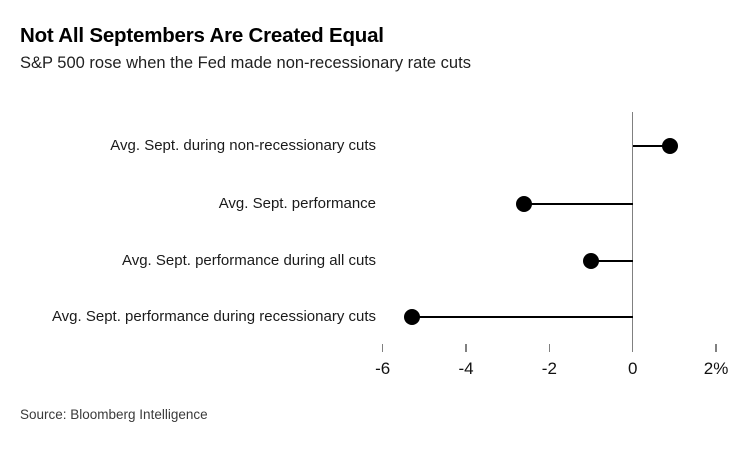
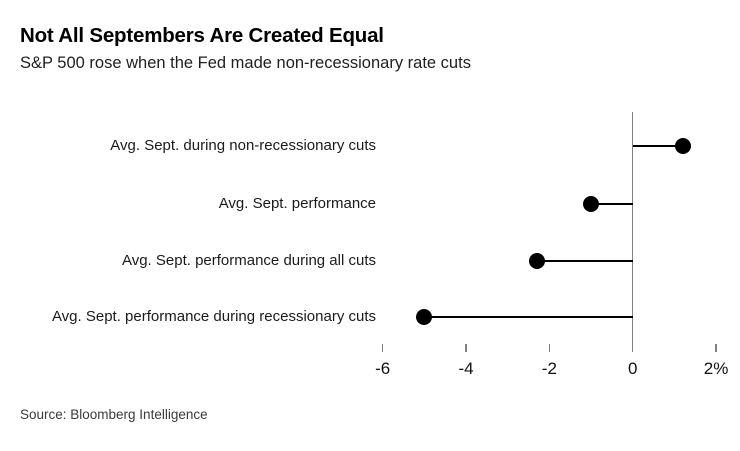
Avg. Sept. during non-recessionary cuts: 0.9% -> 1.2%
Avg. Sept. performance: -2.6% -> -1.0%
Avg. Sept. performance during all cuts: -1.0% -> -2.3%
Avg. Sept. performance during recessionary cuts: -5.3% -> -5.0%
